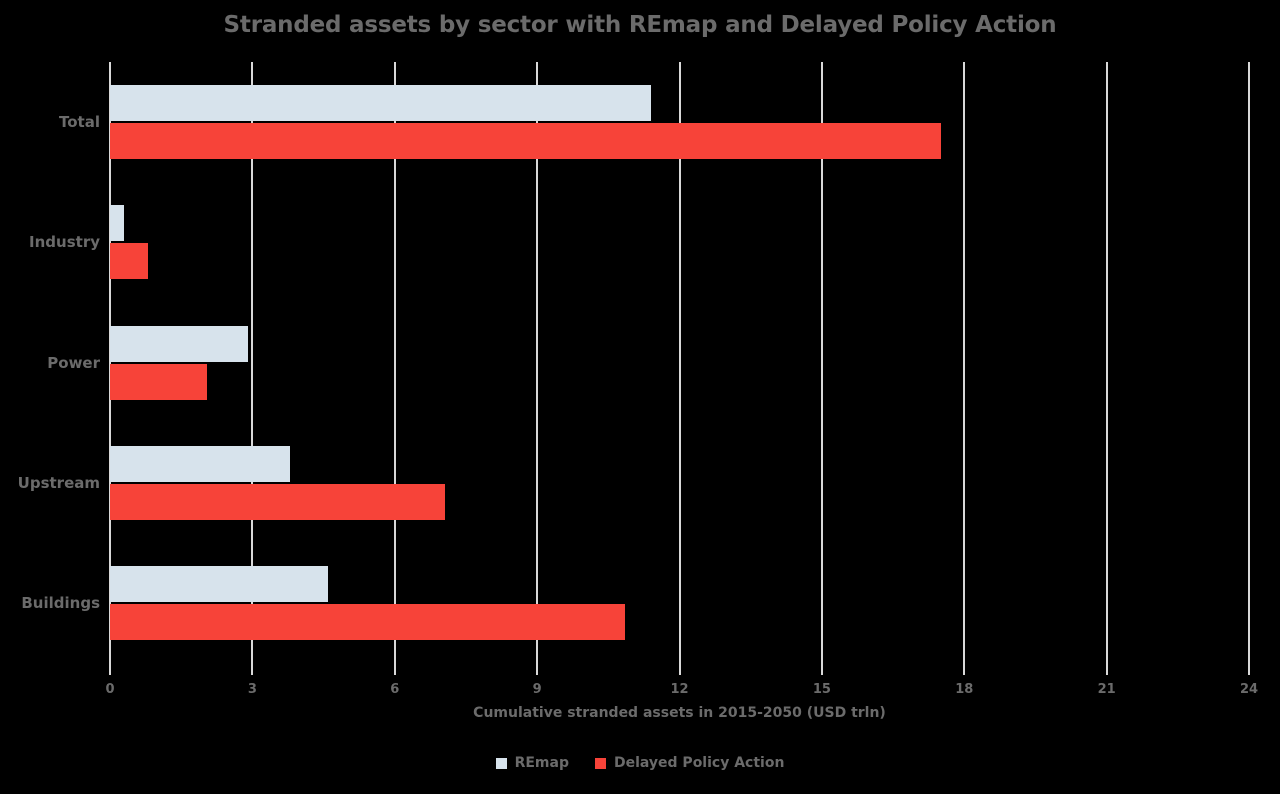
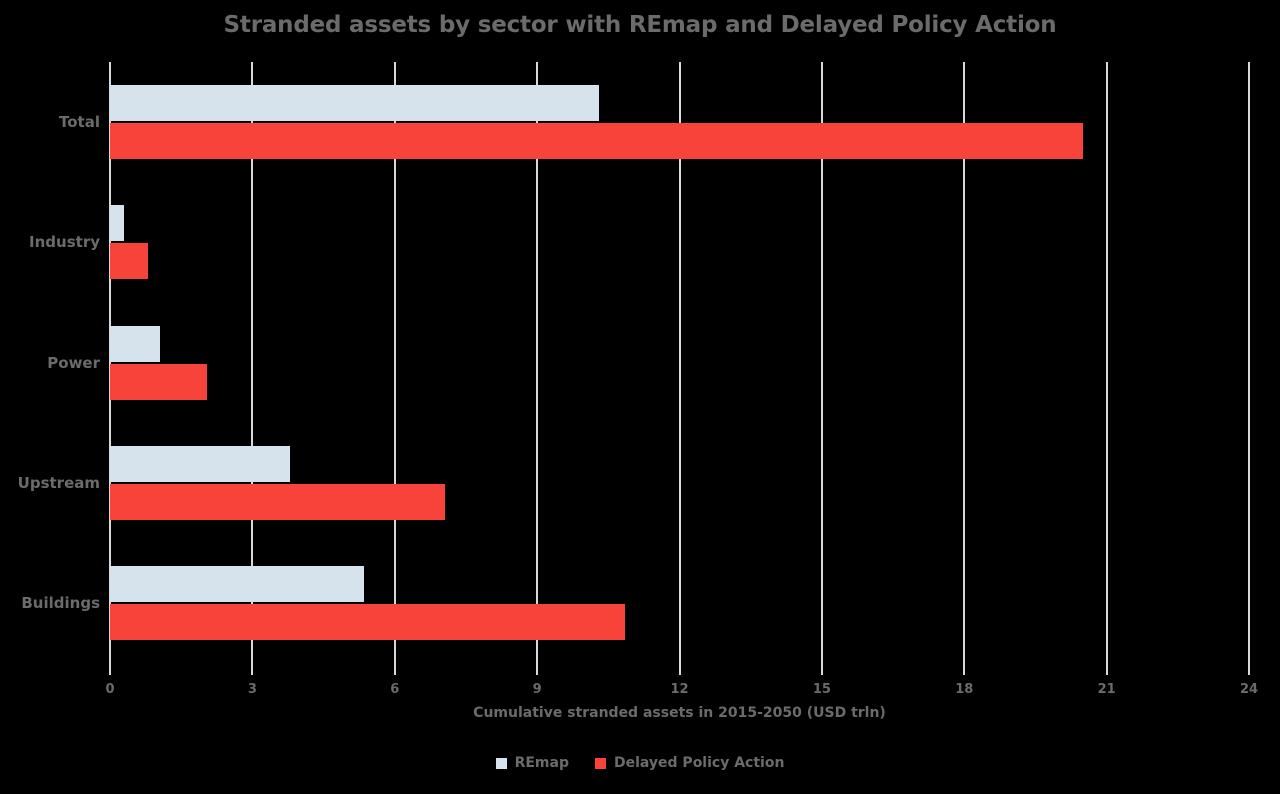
REmap/Total: 11.4 -> 10.3
Delayed Policy Action/Total: 17.5 -> 20.5
REmap/Power: 2.9 -> 1.1
REmap/Buildings: 4.6 -> 5.3
